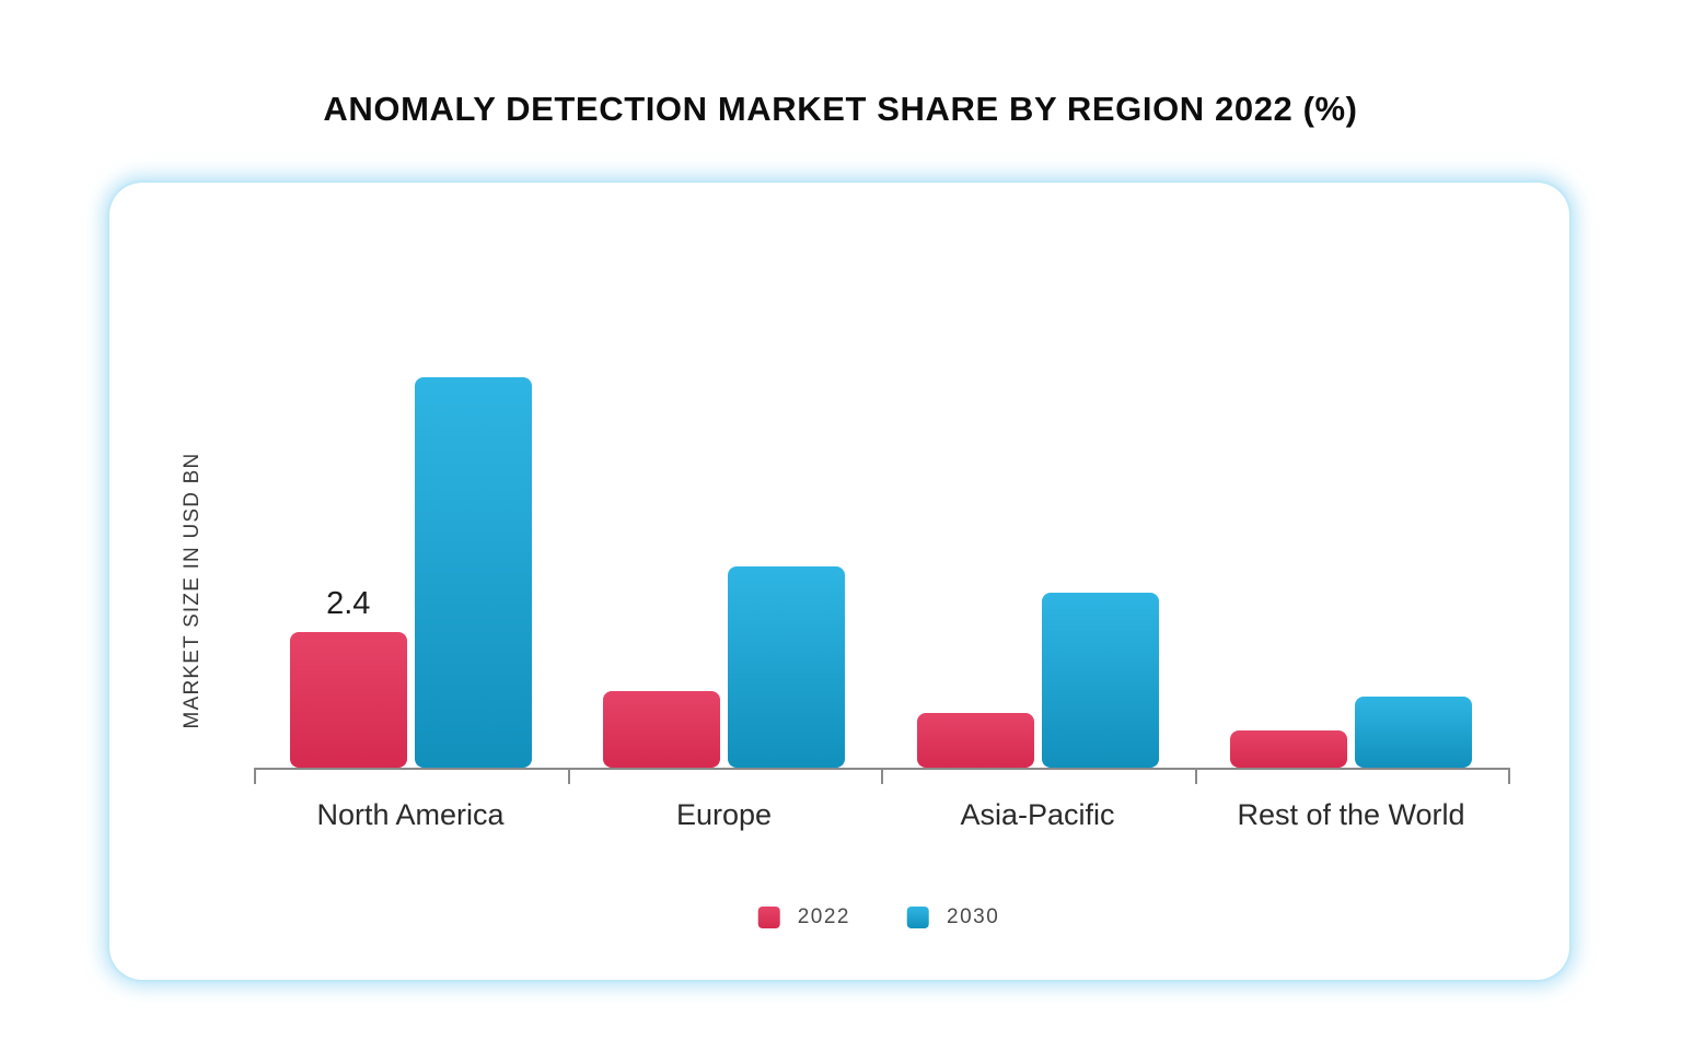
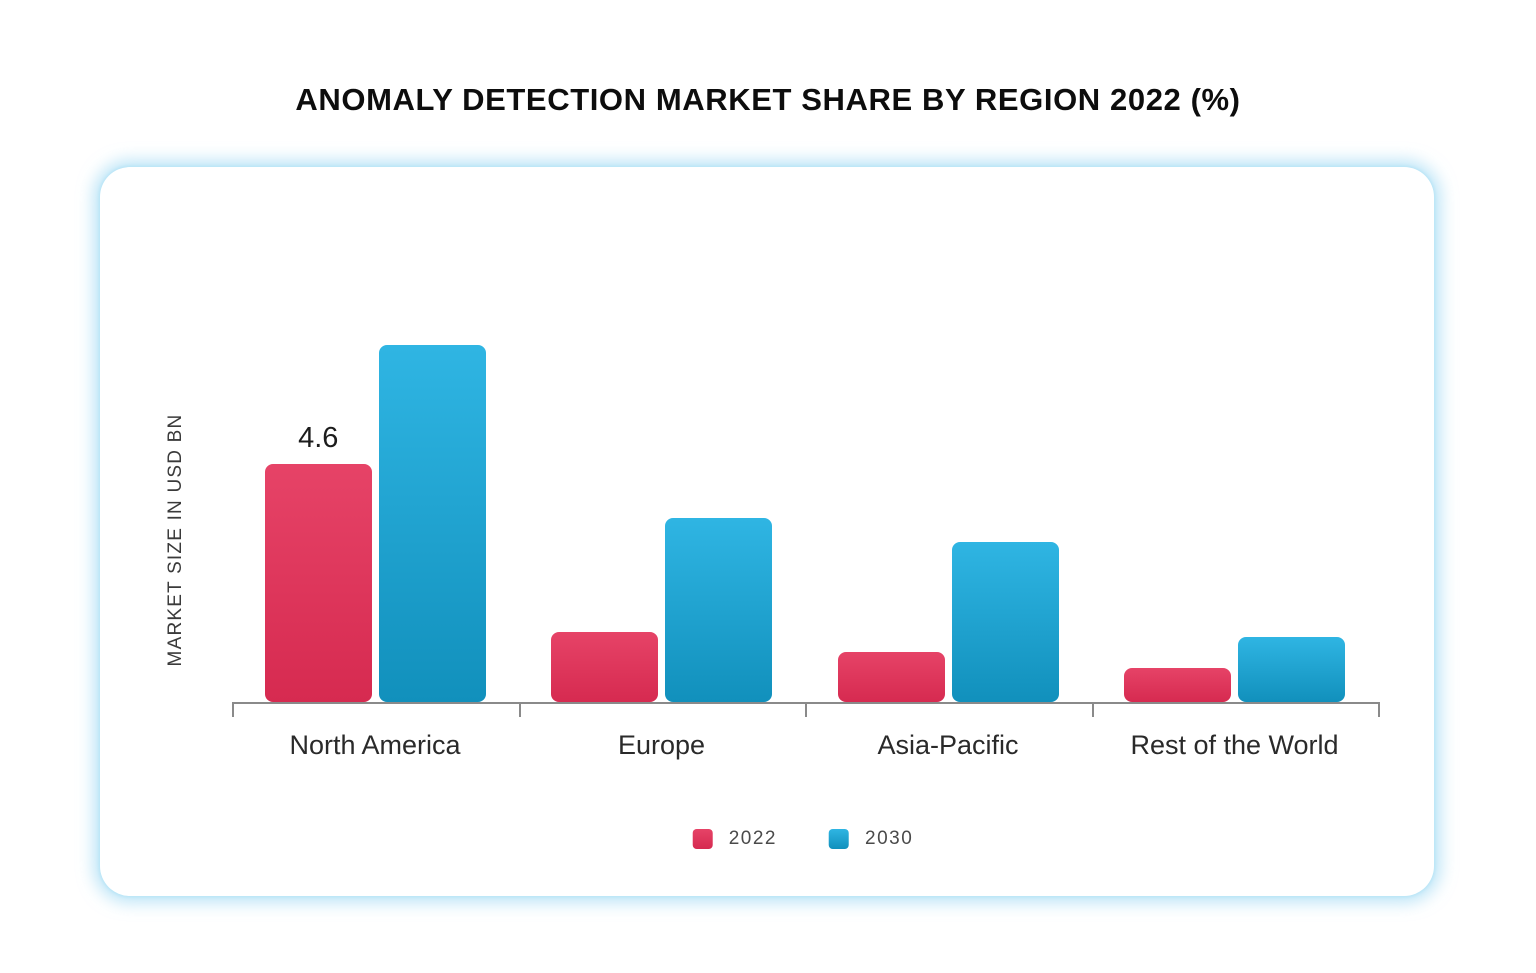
2022/North America: 2.4 -> 4.6
